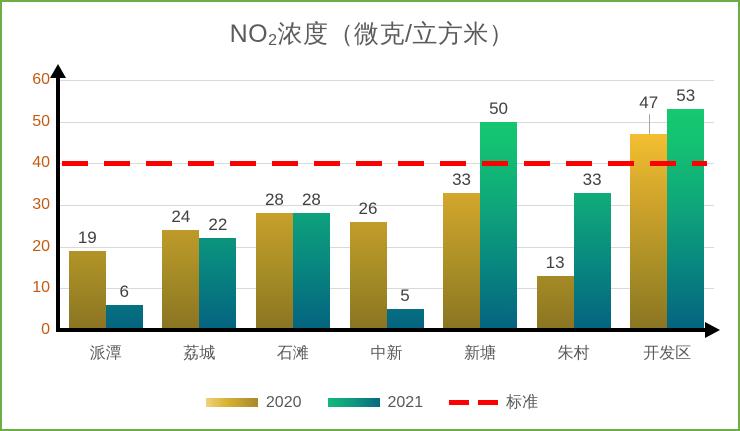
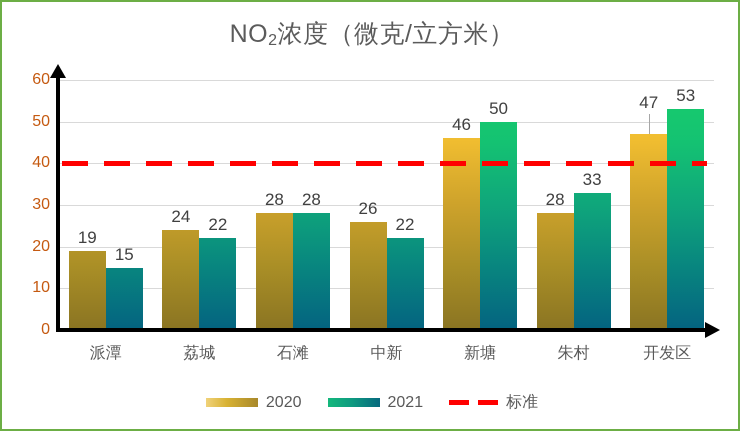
2021/派潭: 6 -> 15
2021/中新: 5 -> 22
2020/新塘: 33 -> 46
2020/朱村: 13 -> 28
